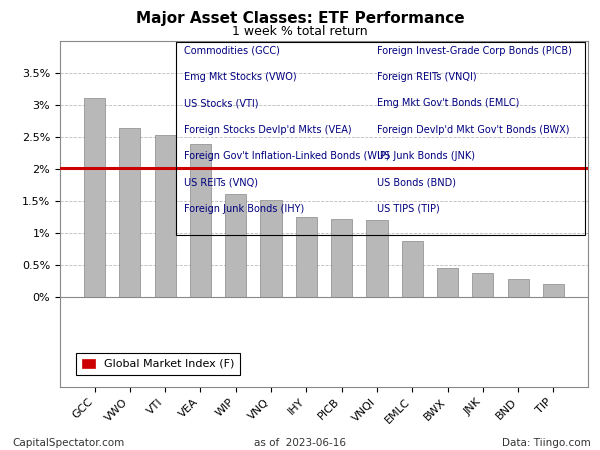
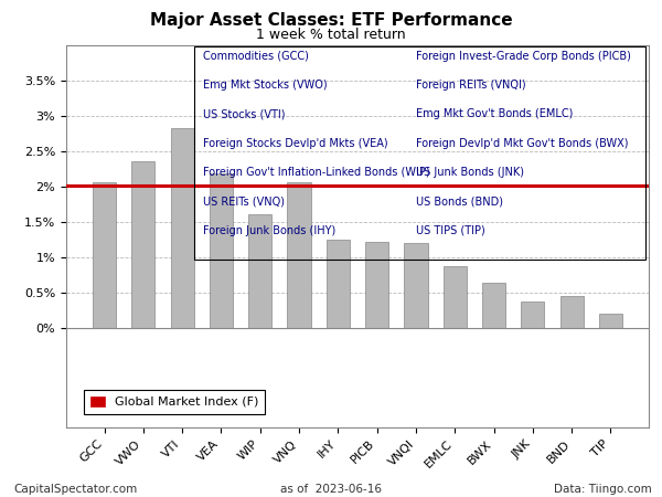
GCC: 3.10% -> 2.06%
VWO: 2.63% -> 2.36%
VTI: 2.52% -> 2.82%
VEA: 2.38% -> 2.18%
VNQ: 1.52% -> 2.06%
BWX: 0.45% -> 0.64%
BND: 0.28% -> 0.46%
